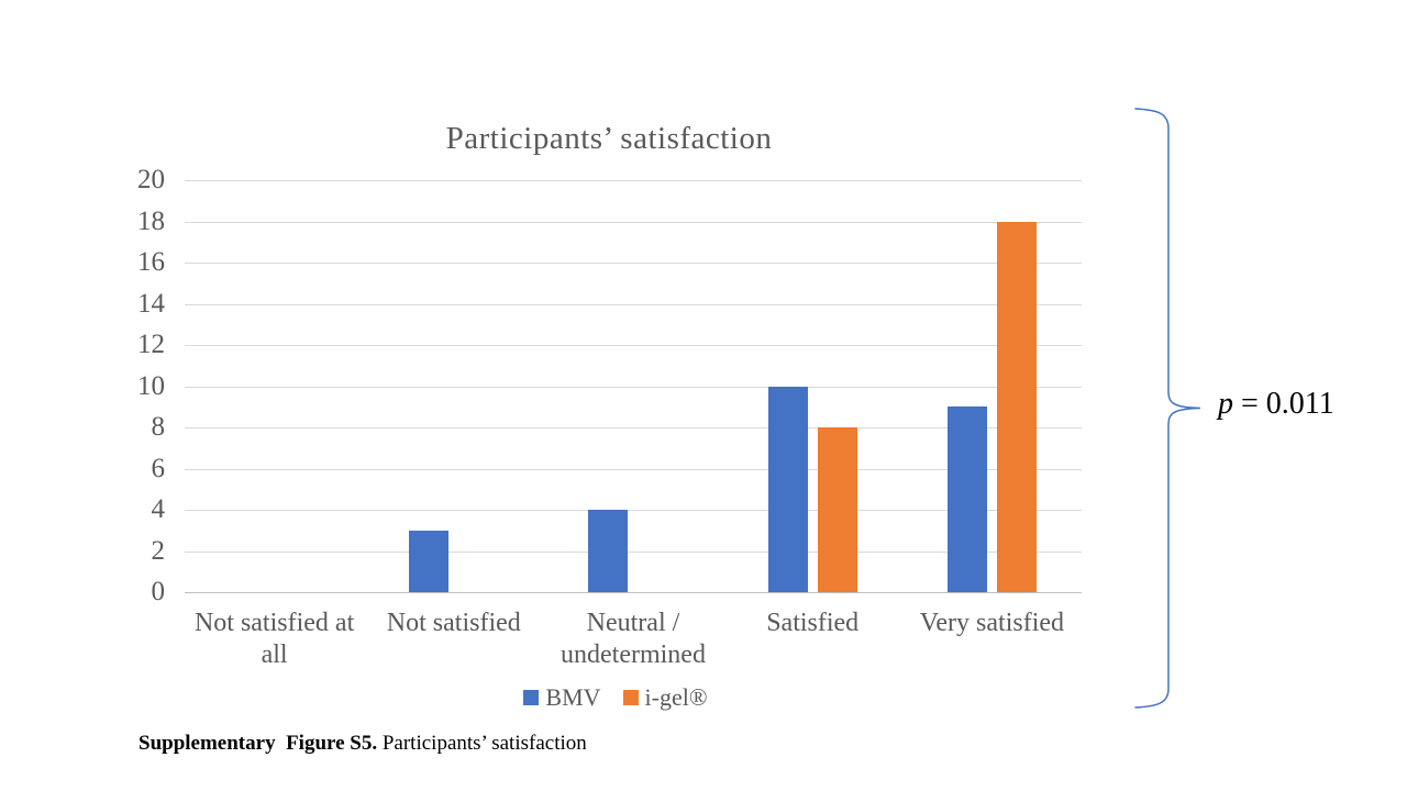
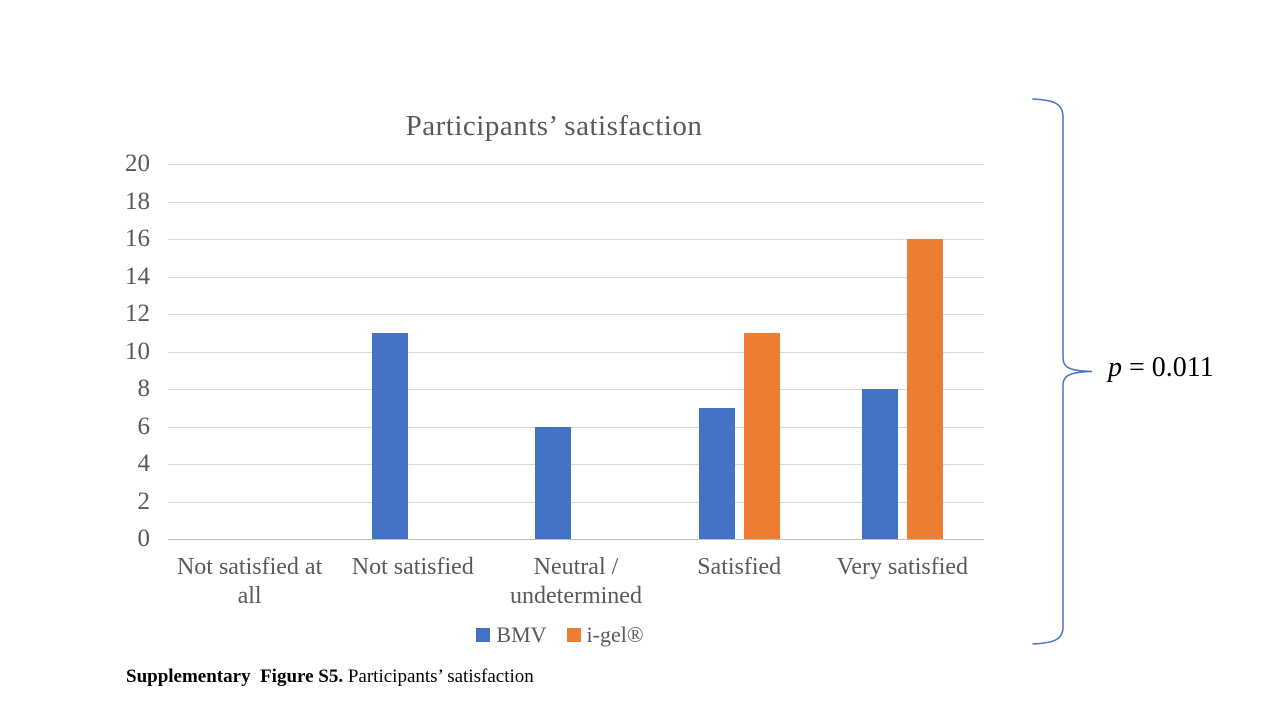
BMV/Not satisfied: 3 -> 11
BMV/Neutral / undetermined: 4 -> 6
BMV/Satisfied: 10 -> 7
i-gel®/Satisfied: 8 -> 11
BMV/Very satisfied: 9 -> 8
i-gel®/Very satisfied: 18 -> 16
